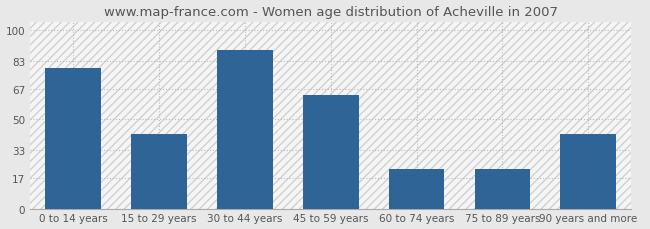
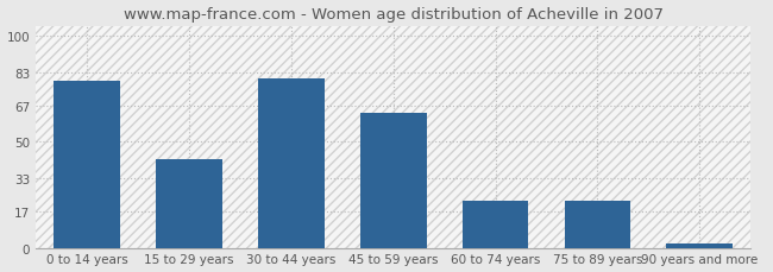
30 to 44 years: 89 -> 80
90 years and more: 42 -> 2
